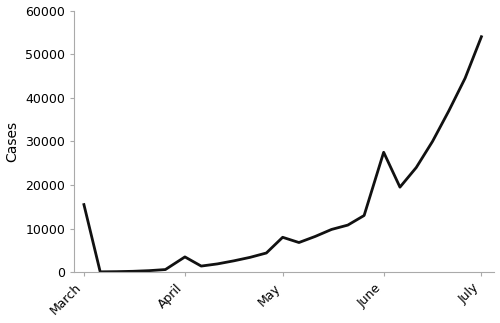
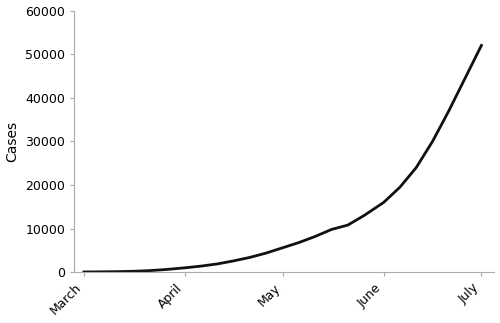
March: 15500 -> 0
April: 3500 -> 1000
May: 8000 -> 5600
June: 27500 -> 16000
July: 54000 -> 52000
